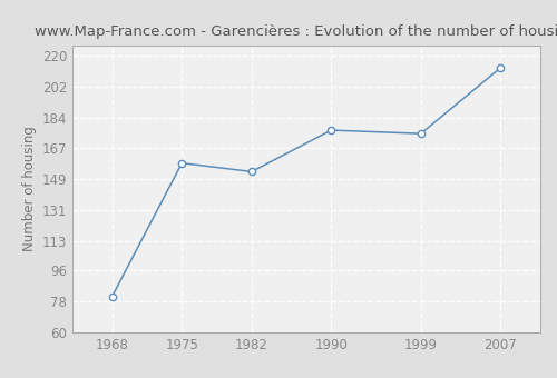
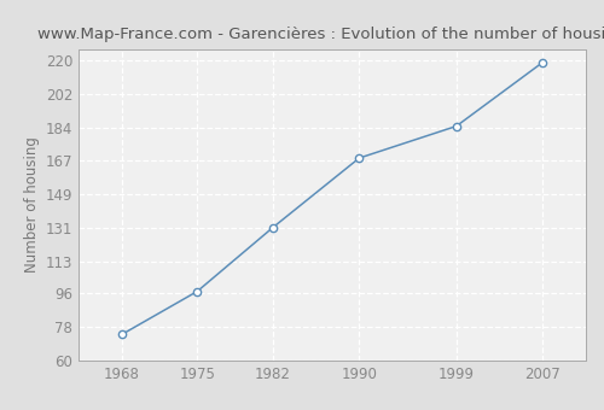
1968: 81 -> 74
1975: 158 -> 97
1982: 153 -> 131
1990: 177 -> 168
1999: 175 -> 185
2007: 213 -> 219
